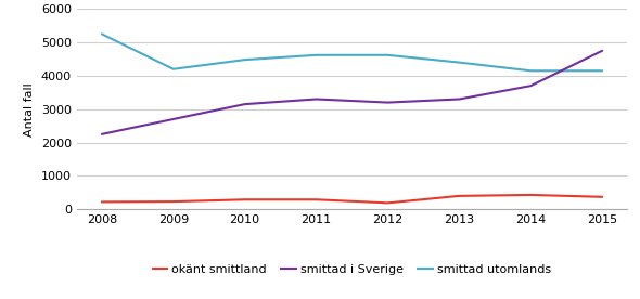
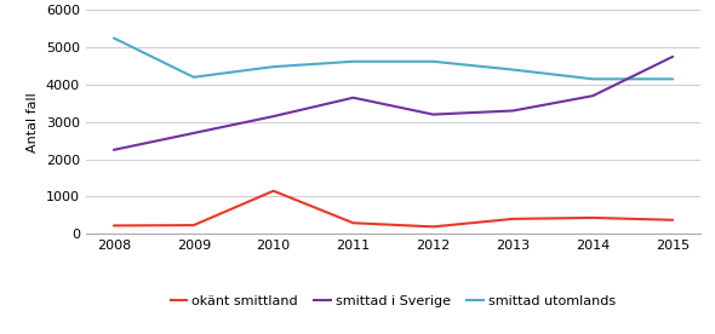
okänt smittland/2010: 290 -> 1150
smittad i Sverige/2011: 3300 -> 3650
